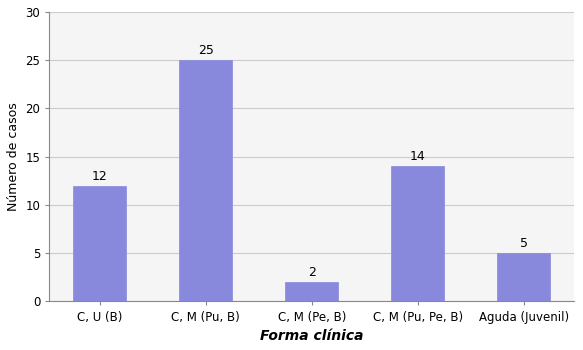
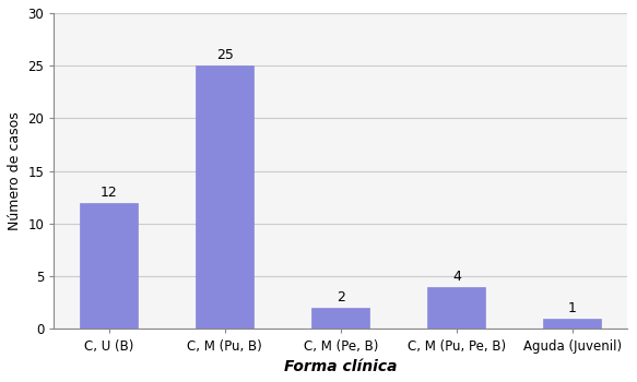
C, M (Pu, Pe, B): 14 -> 4
Aguda (Juvenil): 5 -> 1
